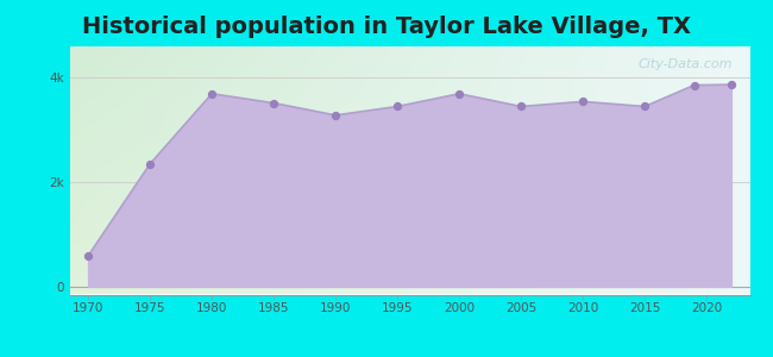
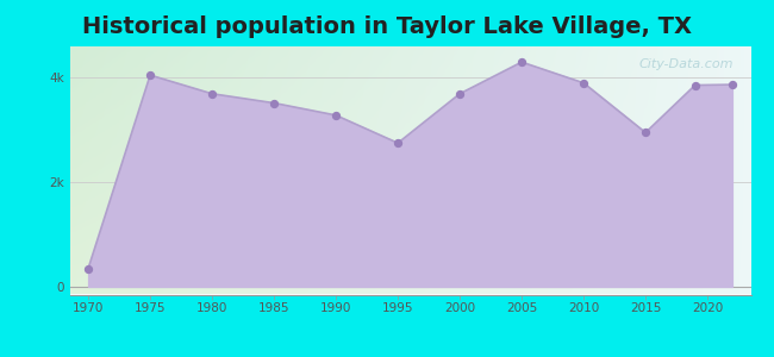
1970: 0.59k -> 0.35k
1975: 2.35k -> 4.05k
1995: 3.45k -> 2.75k
2005: 3.45k -> 4.30k
2010: 3.54k -> 3.90k
2015: 3.45k -> 2.95k
